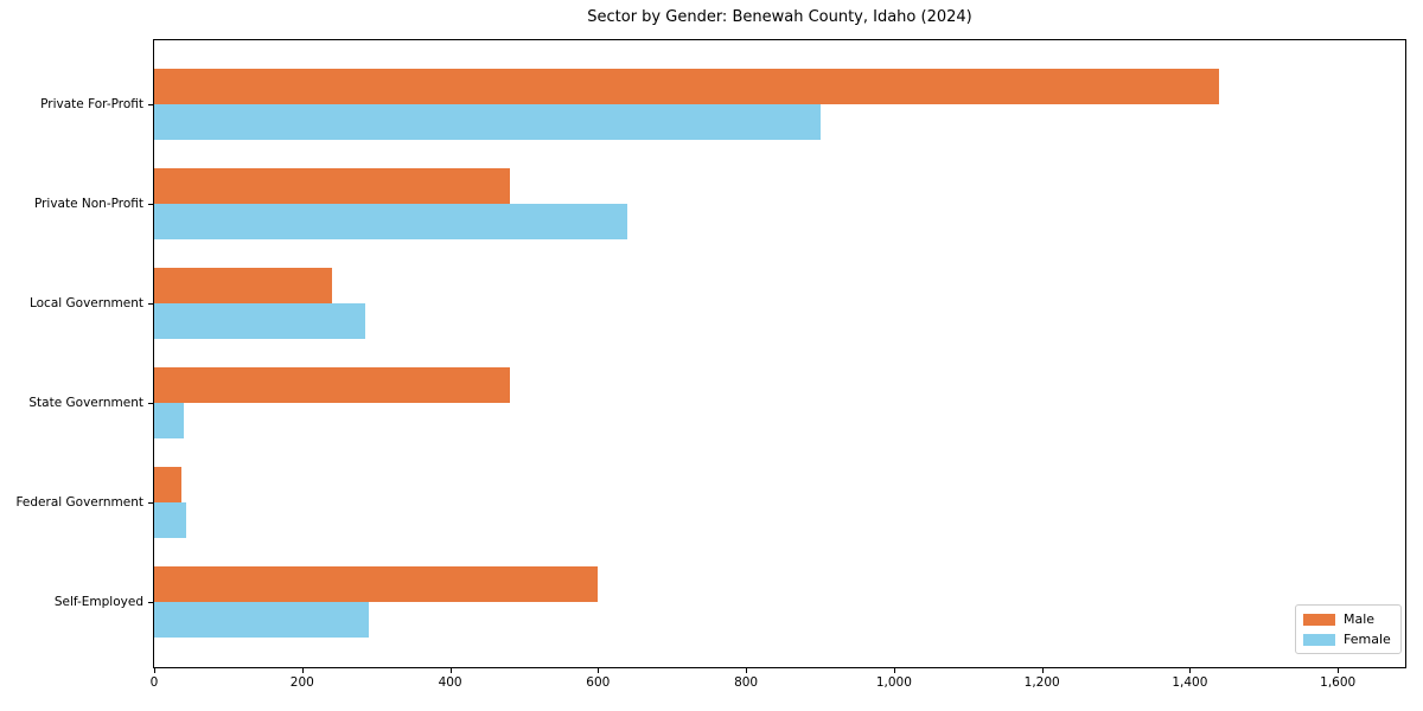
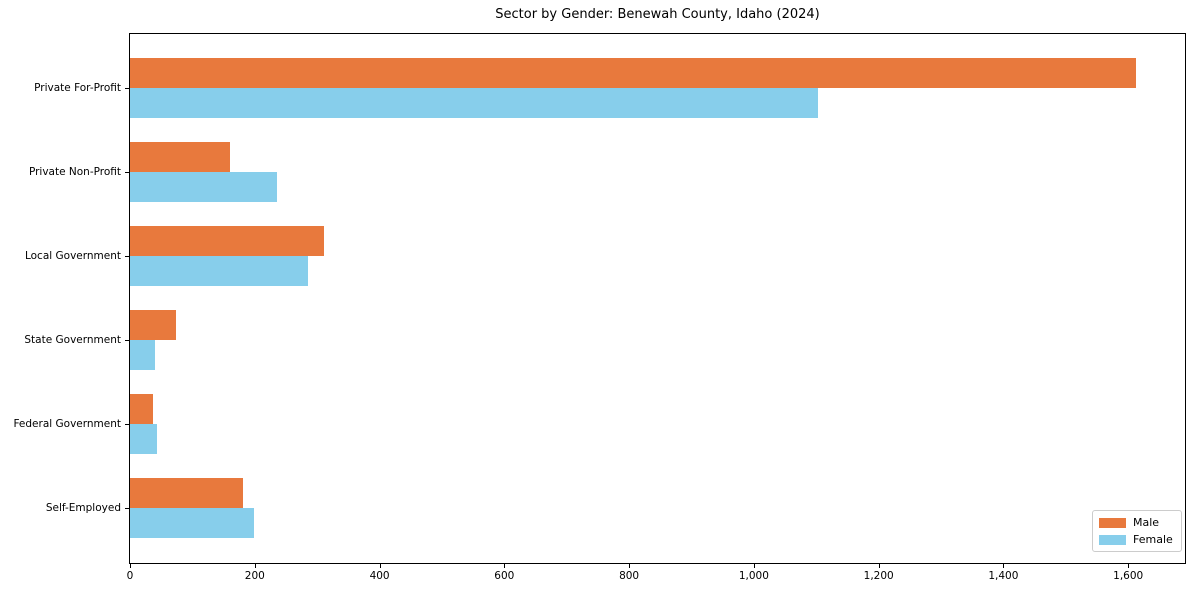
Male/Private For-Profit: 1440 -> 1610
Female/Private For-Profit: 900 -> 1100
Male/Private Non-Profit: 480 -> 160
Female/Private Non-Profit: 640 -> 240
Male/Local Government: 240 -> 310
Male/State Government: 480 -> 70
Male/Self-Employed: 600 -> 180
Female/Self-Employed: 290 -> 200
